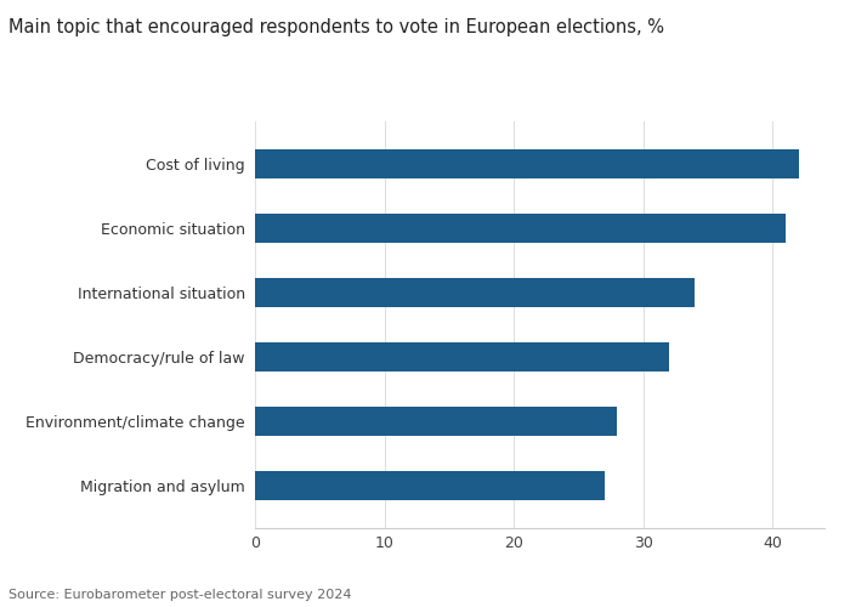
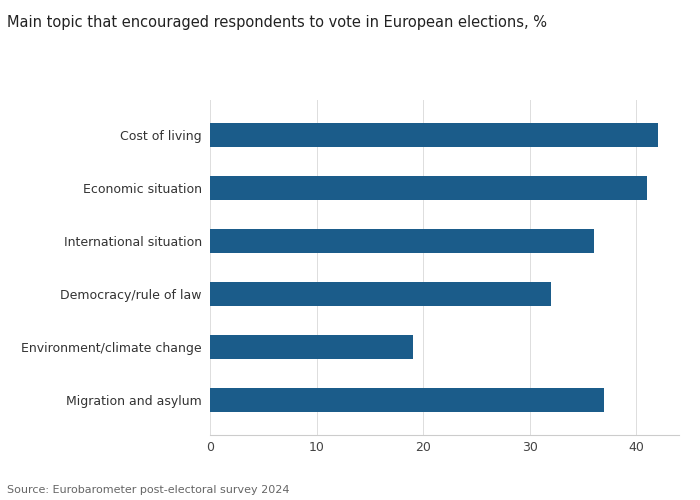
International situation: 34 -> 36
Environment/climate change: 28 -> 19
Migration and asylum: 27 -> 37
